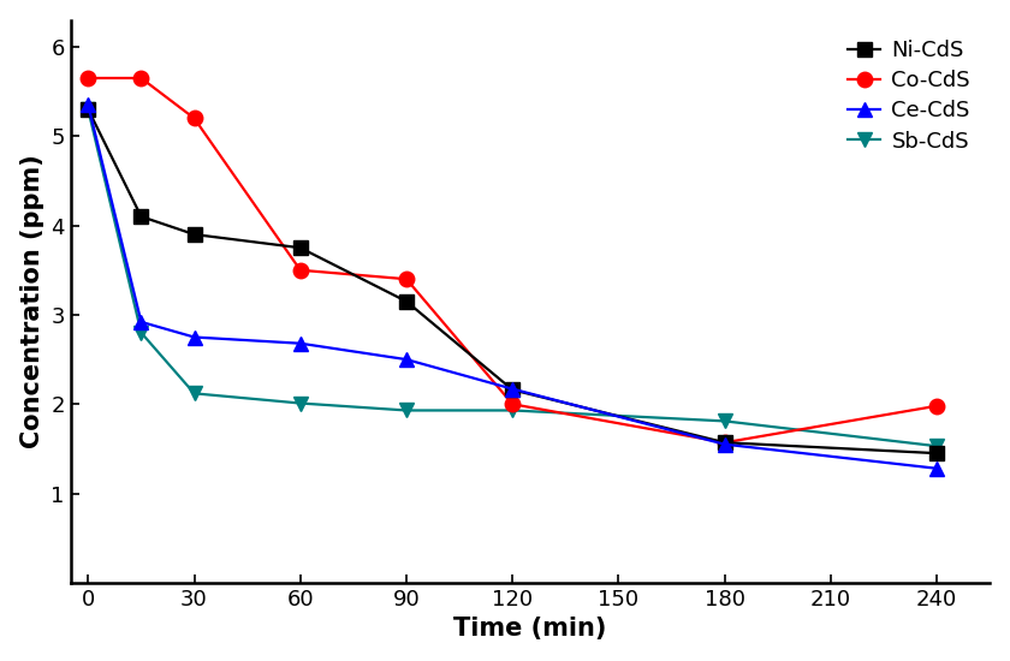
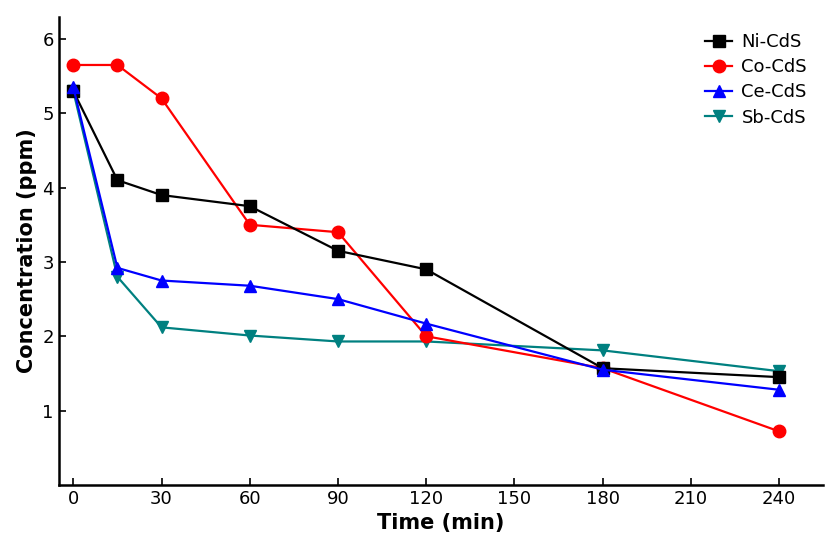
Ni-CdS/120: 2.16 -> 2.90
Co-CdS/240: 1.98 -> 0.72
